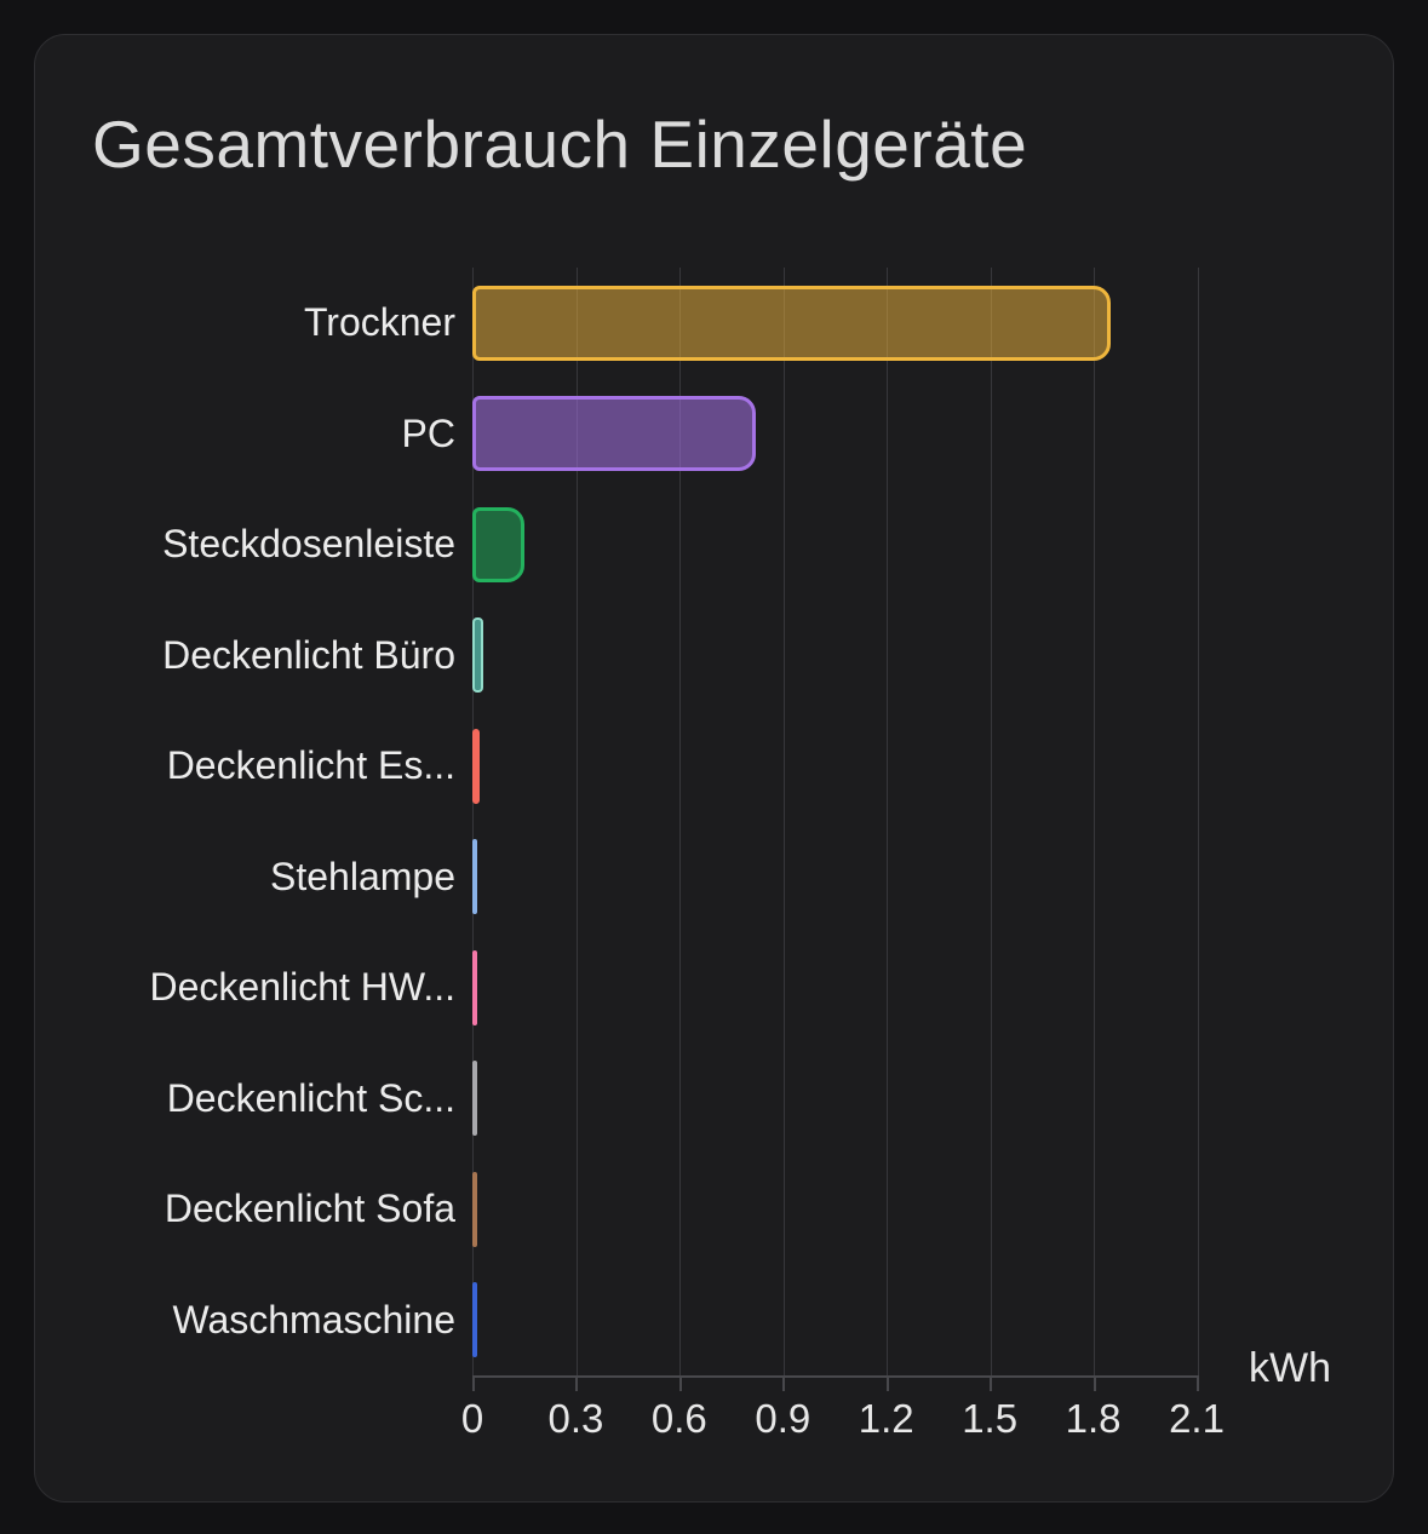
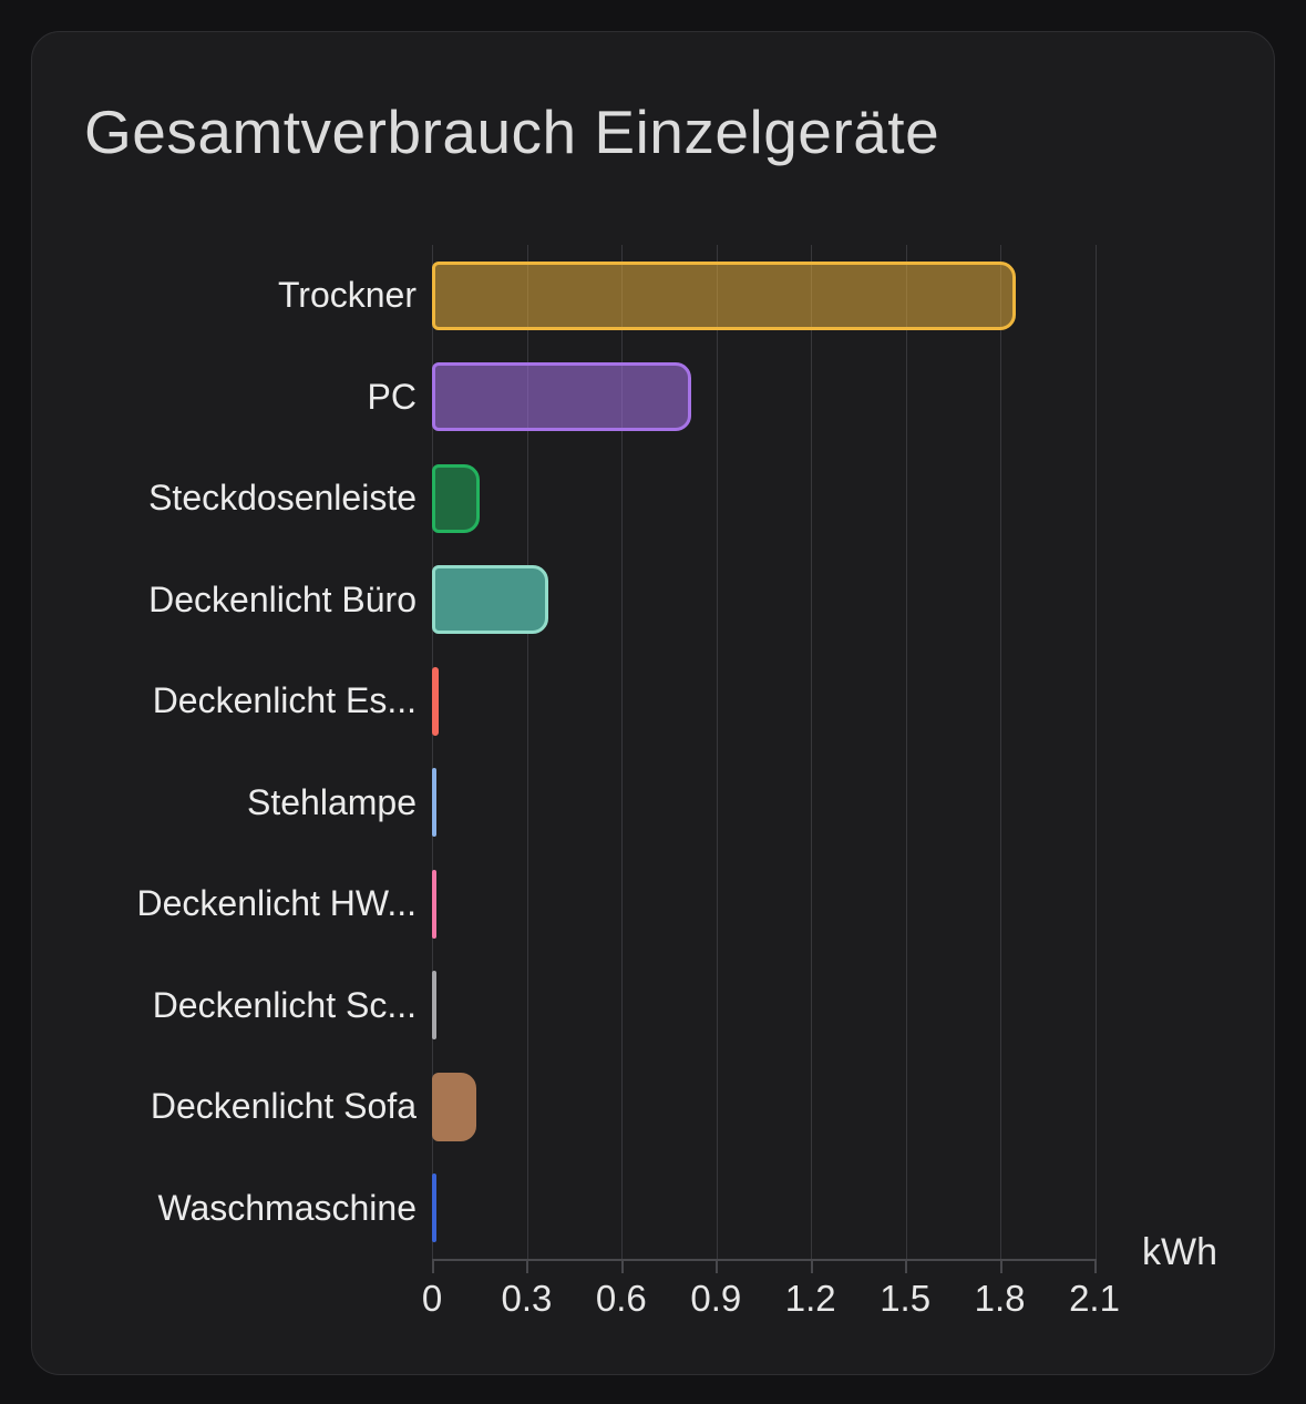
Deckenlicht Büro: 0.03 -> 0.37
Deckenlicht Sofa: 0.01 -> 0.14
